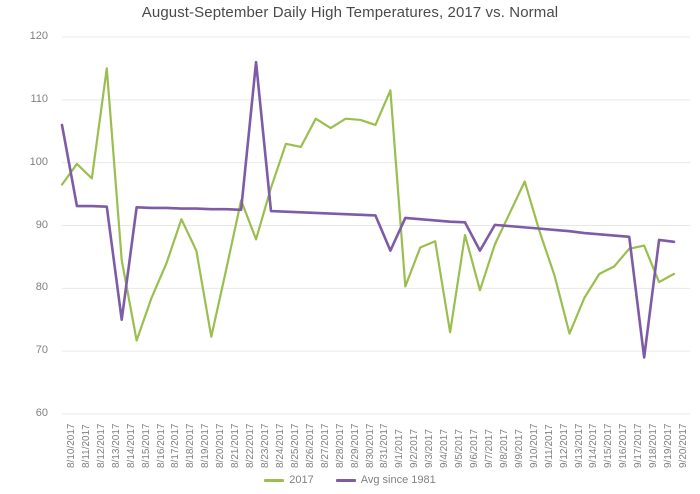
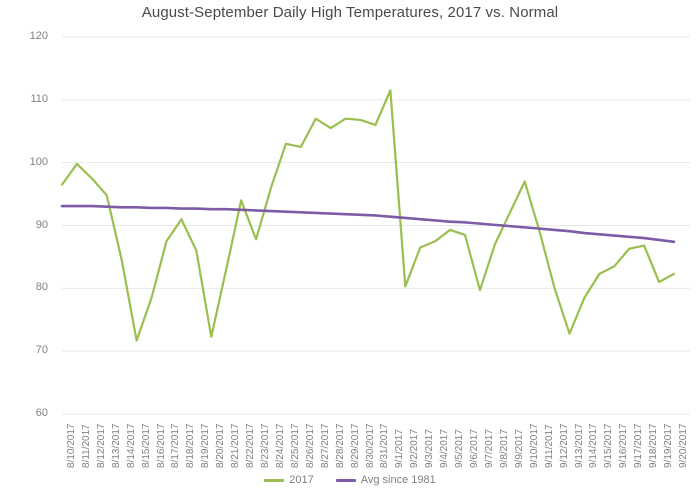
Avg since 1981/8/10/2017: 106 -> 93
2017/8/13/2017: 115 -> 95
Avg since 1981/8/14/2017: 75 -> 93
2017/8/17/2017: 84 -> 88
Avg since 1981/8/23/2017: 116 -> 92
Avg since 1981/9/1/2017: 86 -> 91
2017/9/5/2017: 73 -> 89
Avg since 1981/9/7/2017: 86 -> 90
2017/9/12/2017: 82 -> 80
Avg since 1981/9/18/2017: 69 -> 88
